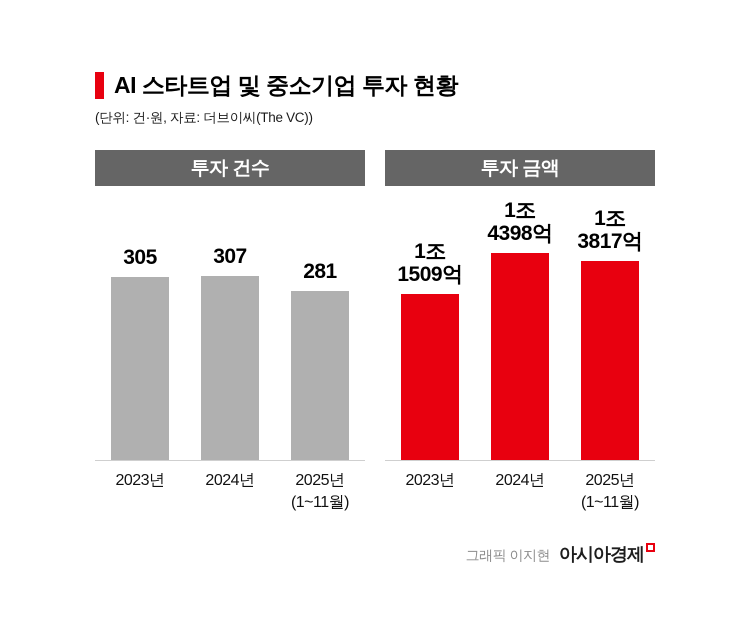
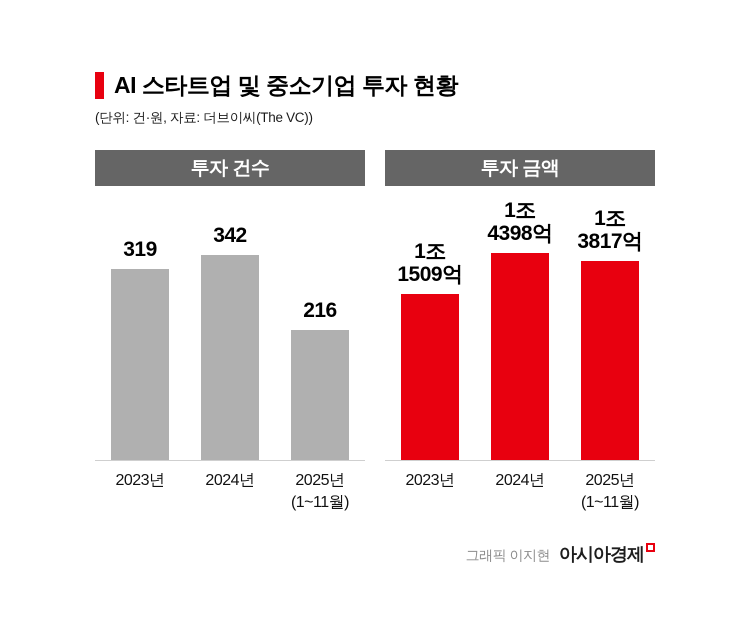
투자 건수/2023년: 305 -> 319
투자 건수/2024년: 307 -> 342
투자 건수/2025년 (1~11월): 281 -> 216
